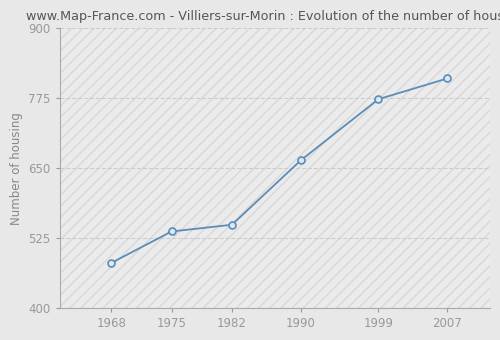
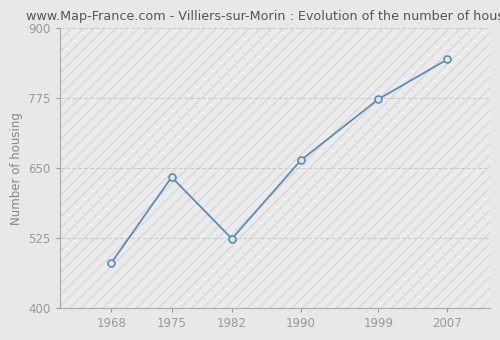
1975: 537 -> 634
1982: 549 -> 524
2007: 810 -> 844
